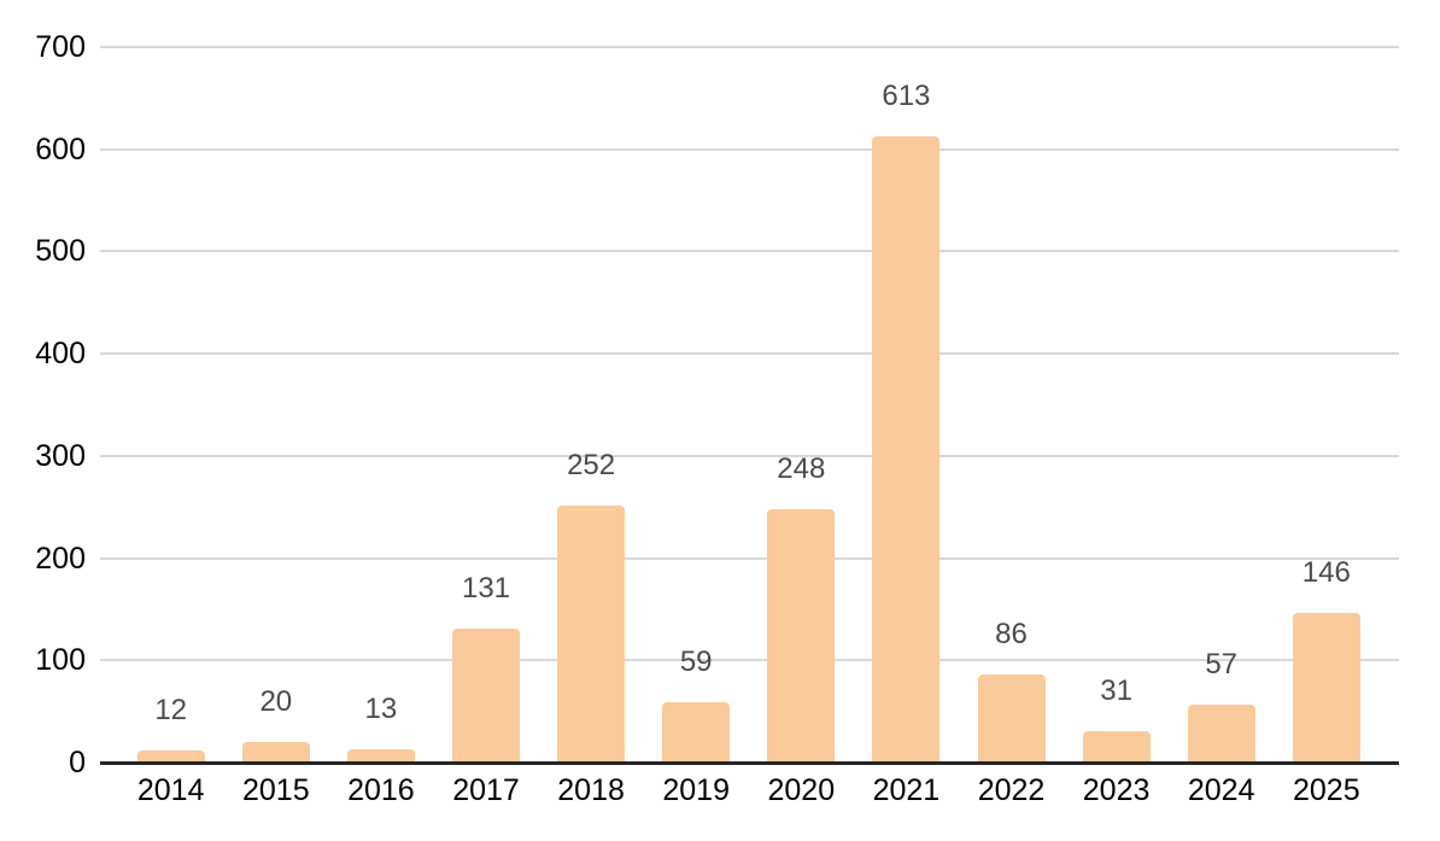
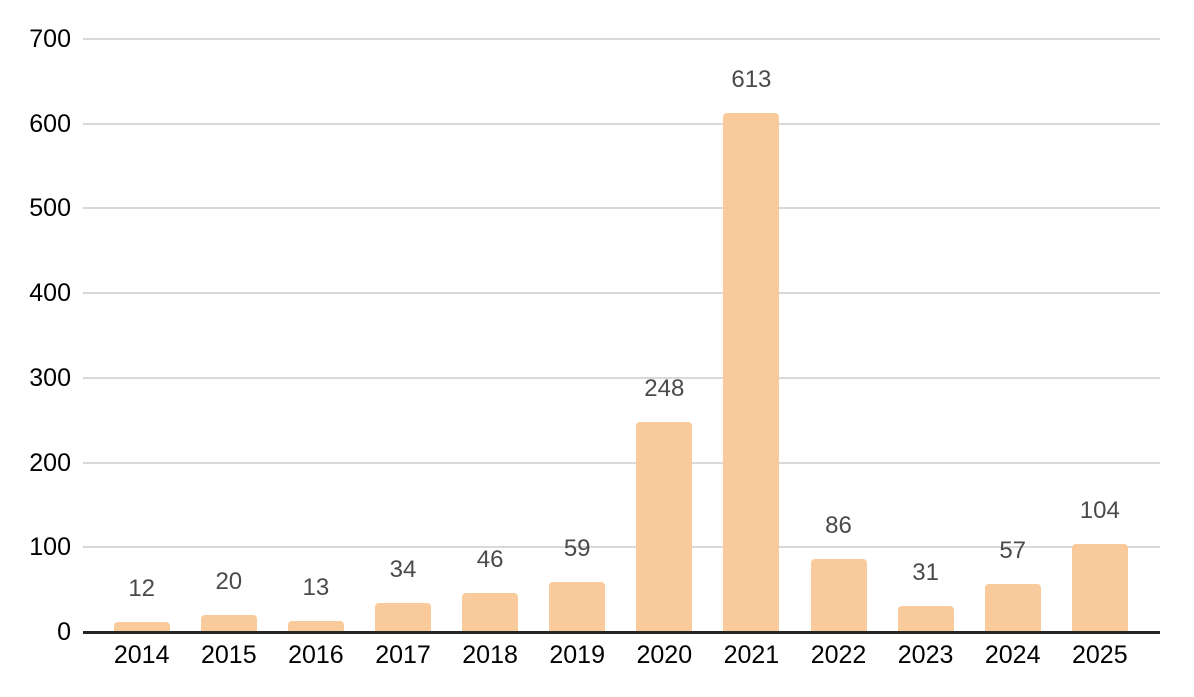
2017: 131 -> 34
2018: 252 -> 46
2025: 146 -> 104
